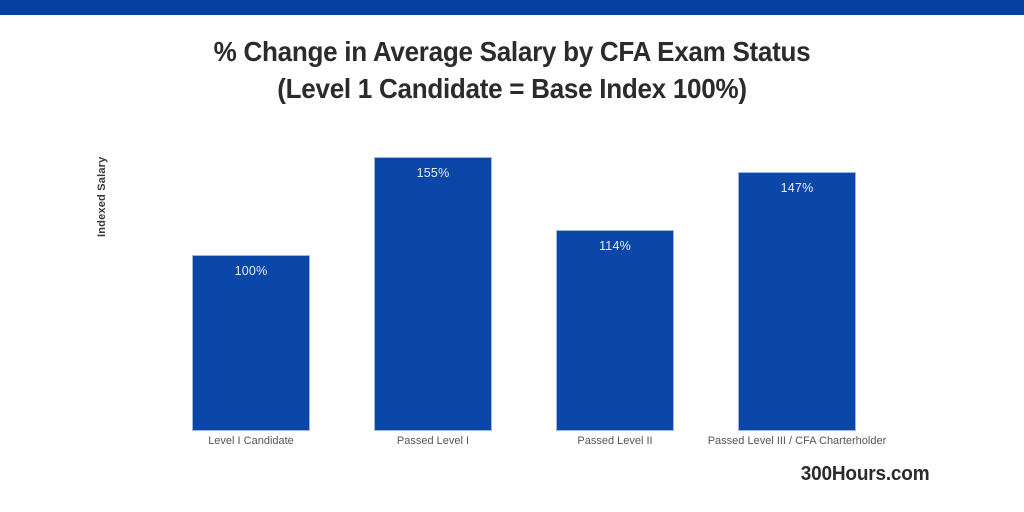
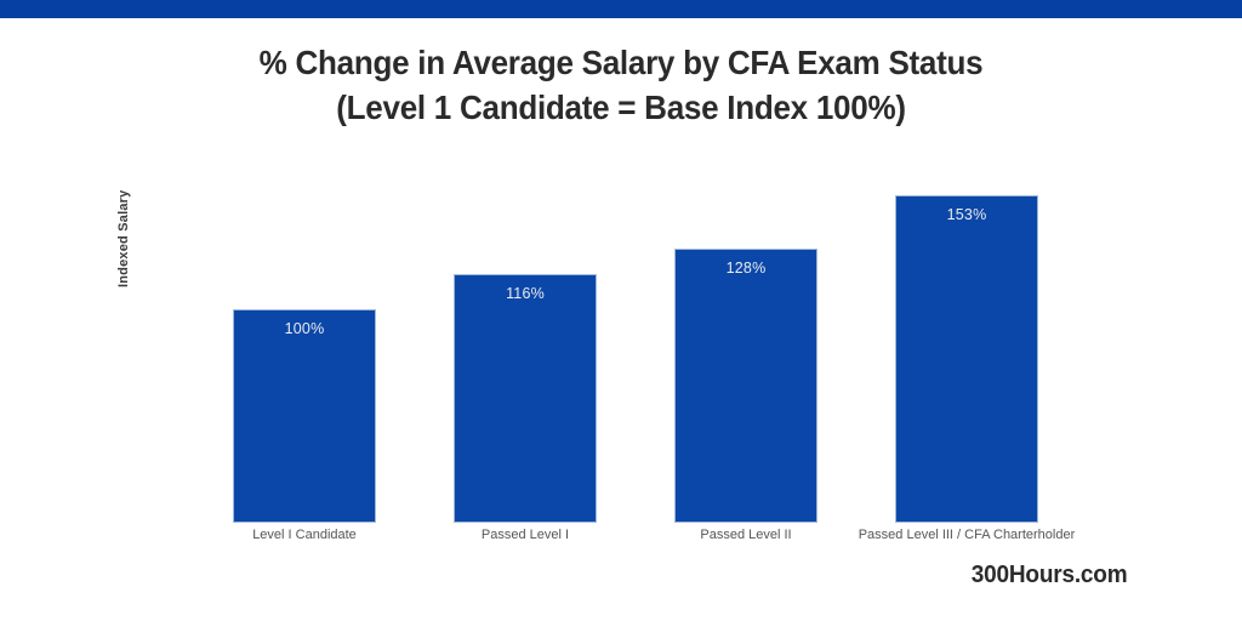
Passed Level I: 155% -> 116%
Passed Level II: 114% -> 128%
Passed Level III / CFA Charterholder: 147% -> 153%
